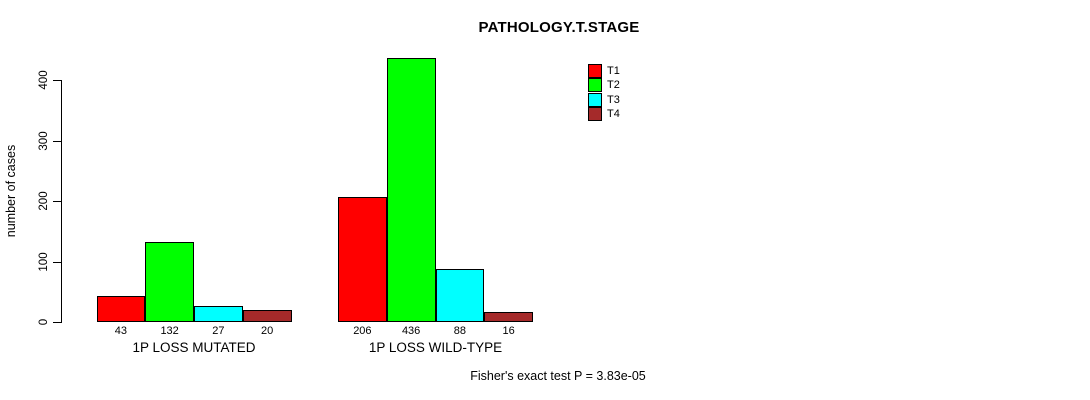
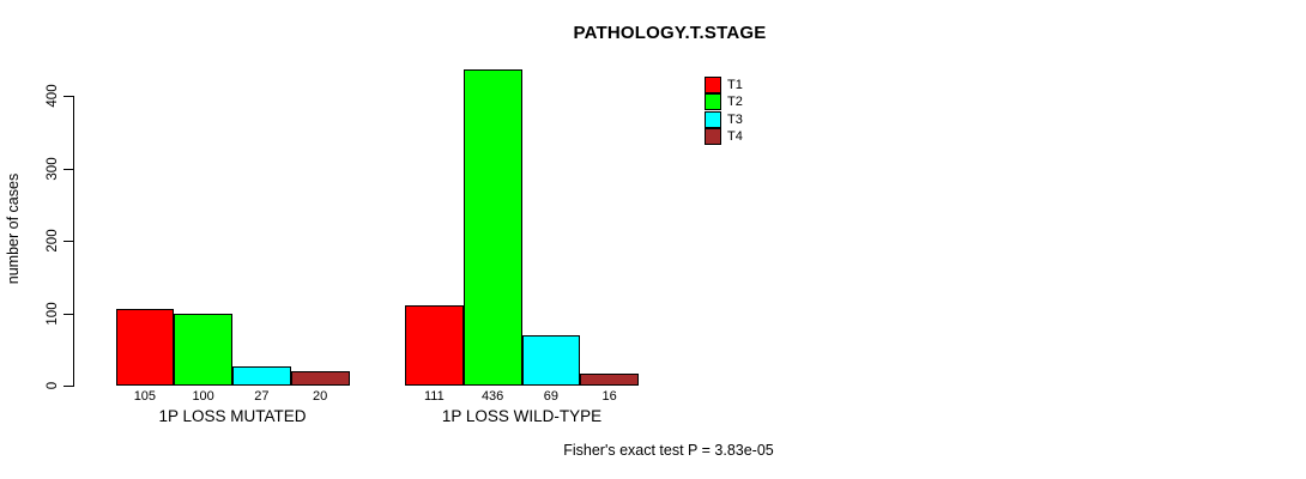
T1/1P LOSS MUTATED: 43 -> 105
T2/1P LOSS MUTATED: 132 -> 100
T1/1P LOSS WILD-TYPE: 206 -> 111
T3/1P LOSS WILD-TYPE: 88 -> 69
